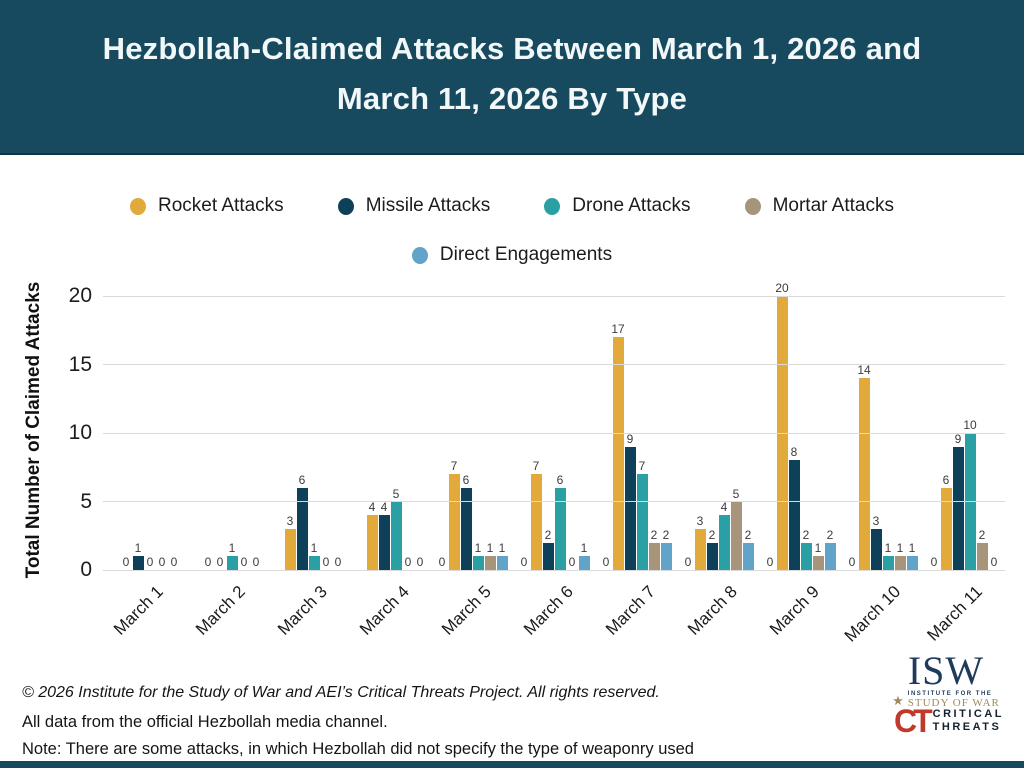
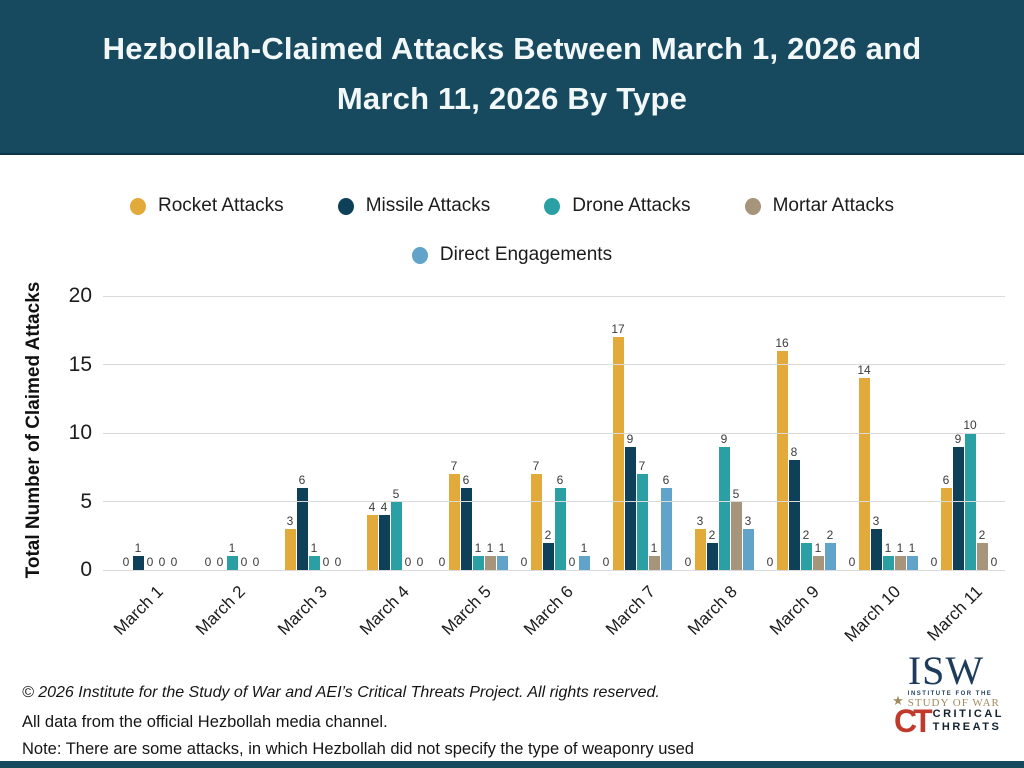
Mortar Attacks/March 7: 2 -> 1
Direct Engagements/March 7: 2 -> 6
Drone Attacks/March 8: 4 -> 9
Direct Engagements/March 8: 2 -> 3
Rocket Attacks/March 9: 20 -> 16
